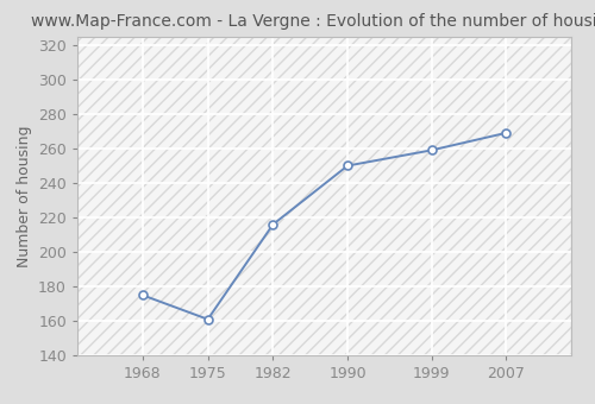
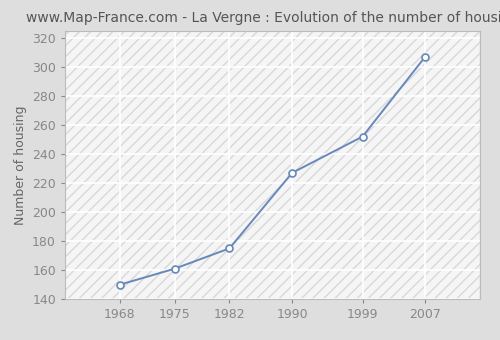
1968: 175 -> 150
1982: 216 -> 175
1990: 250 -> 227
1999: 259 -> 252
2007: 269 -> 307
